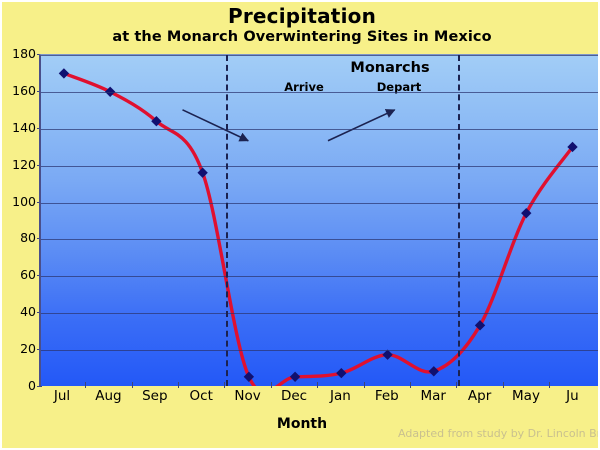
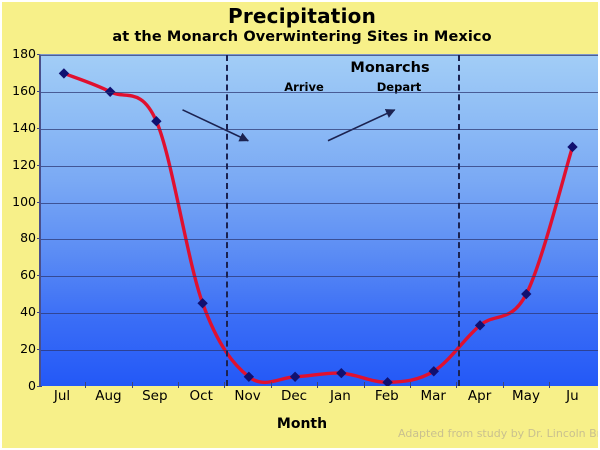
Oct: 116 -> 45
Feb: 17 -> 2
May: 94 -> 50
